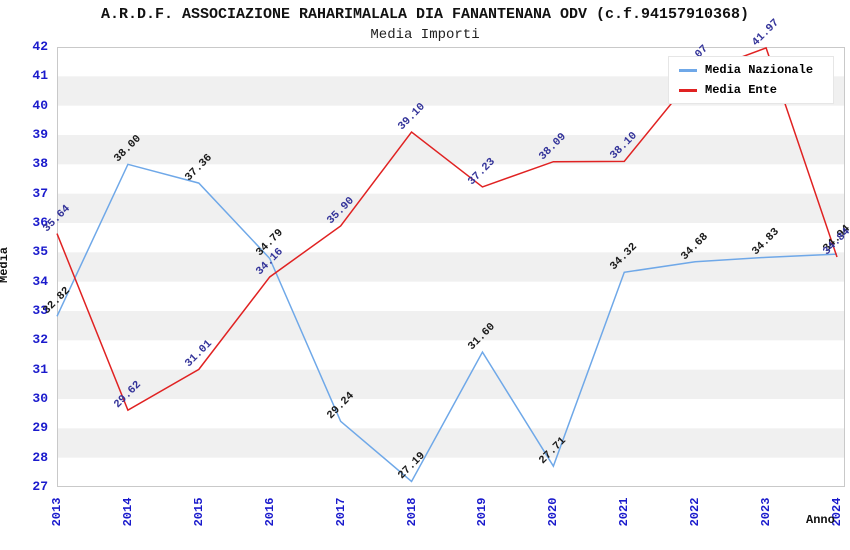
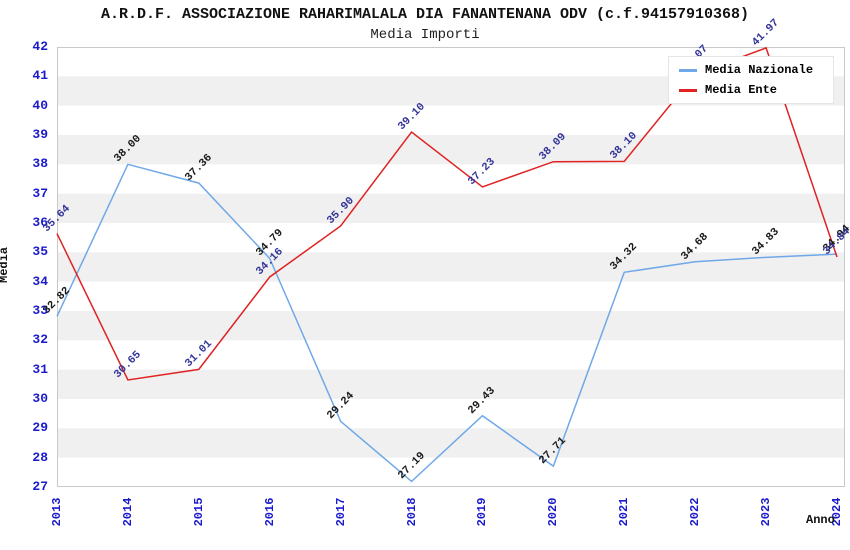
Media Ente/2014: 29.62 -> 30.65
Media Nazionale/2019: 31.60 -> 29.43
